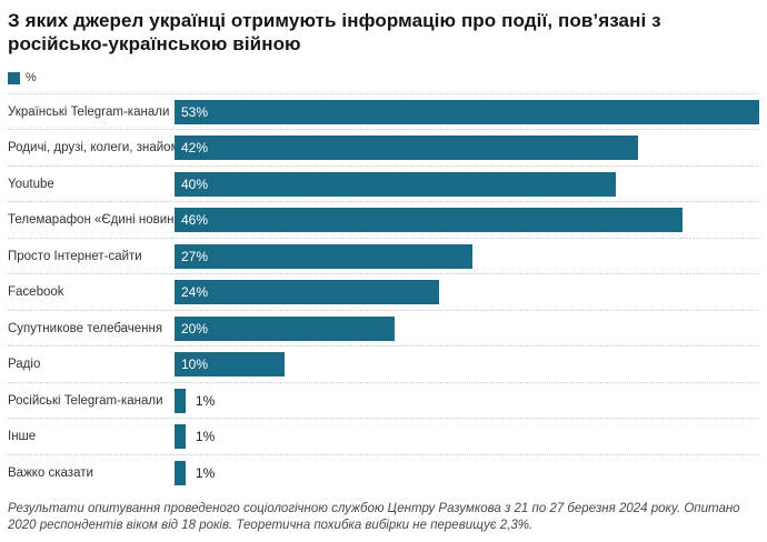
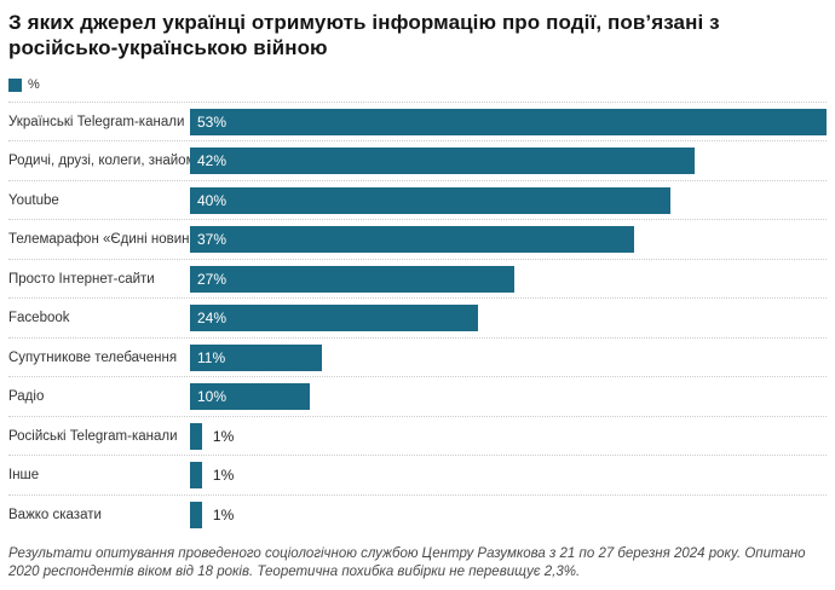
Телемарафон «Єдині новини»: 46% -> 37%
Супутникове телебачення: 20% -> 11%
